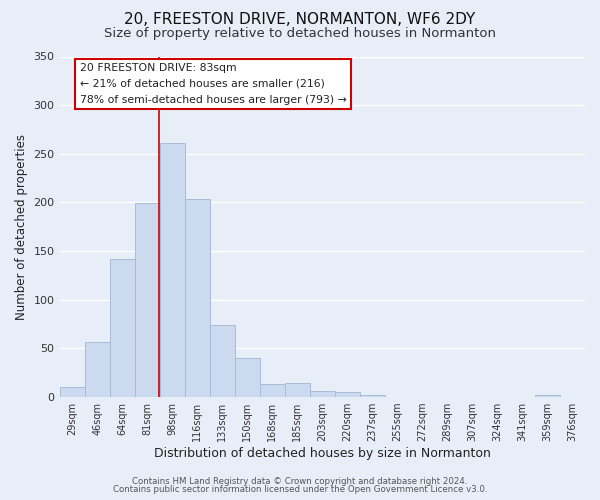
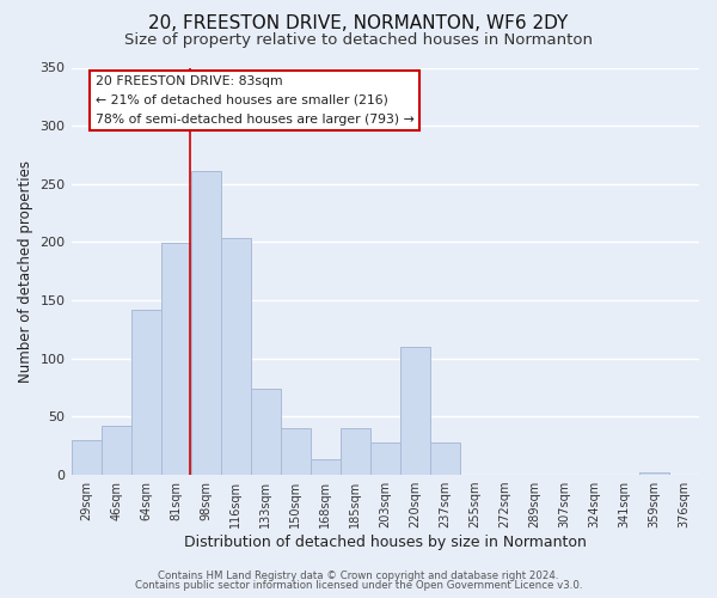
29sqm: 10 -> 30
46sqm: 57 -> 42
185sqm: 14 -> 40
203sqm: 6 -> 28
220sqm: 5 -> 110
237sqm: 2 -> 28
